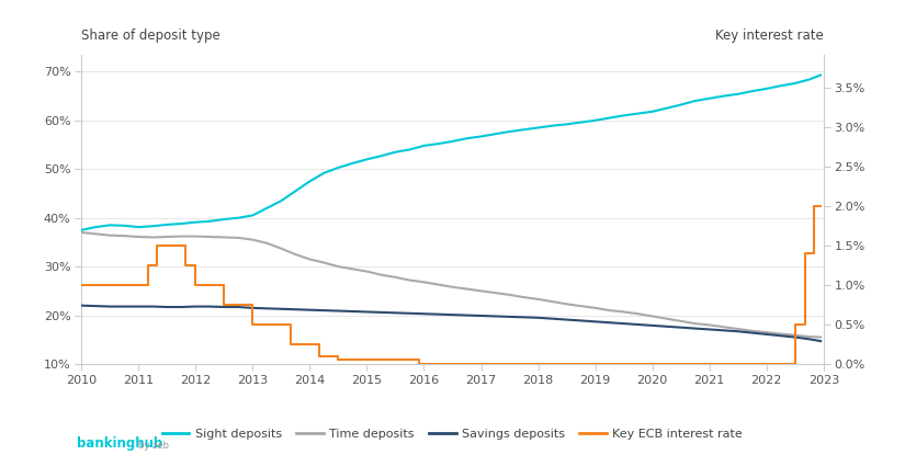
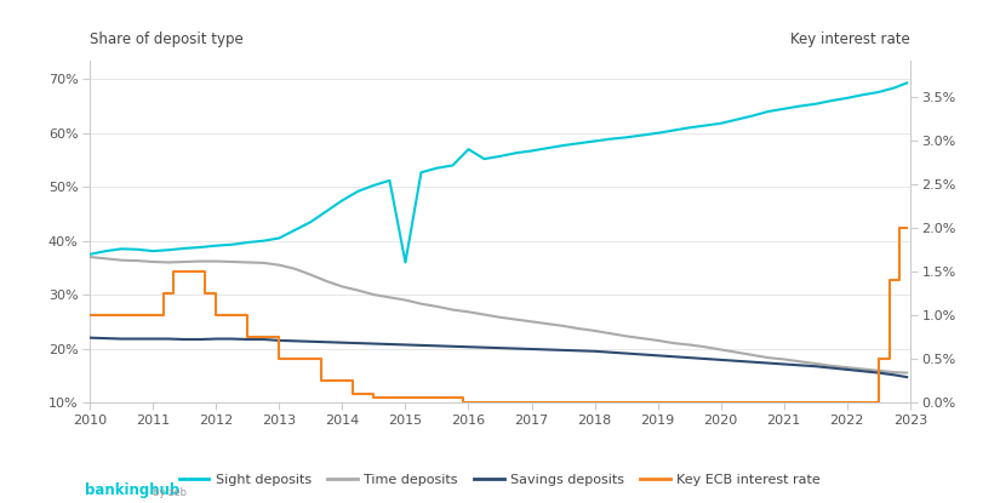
Sight deposits/2015: 52.0% -> 36.0%
Sight deposits/2016: 54.8% -> 57.0%
